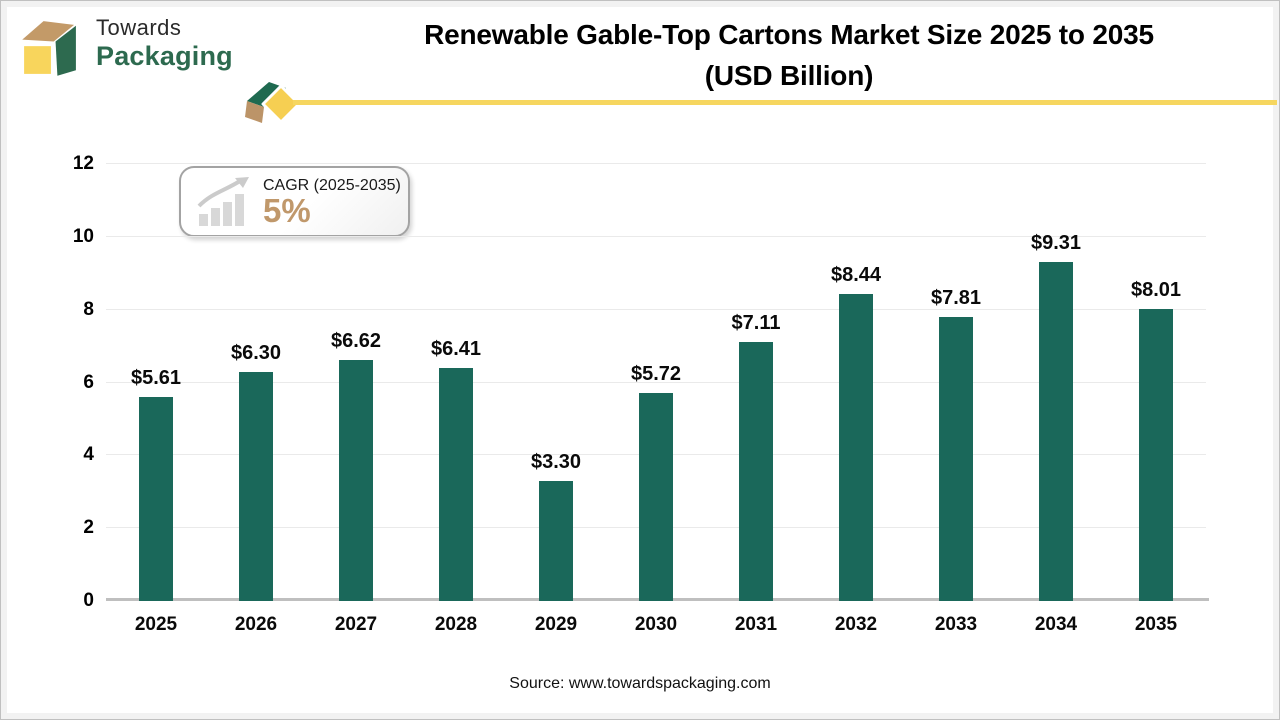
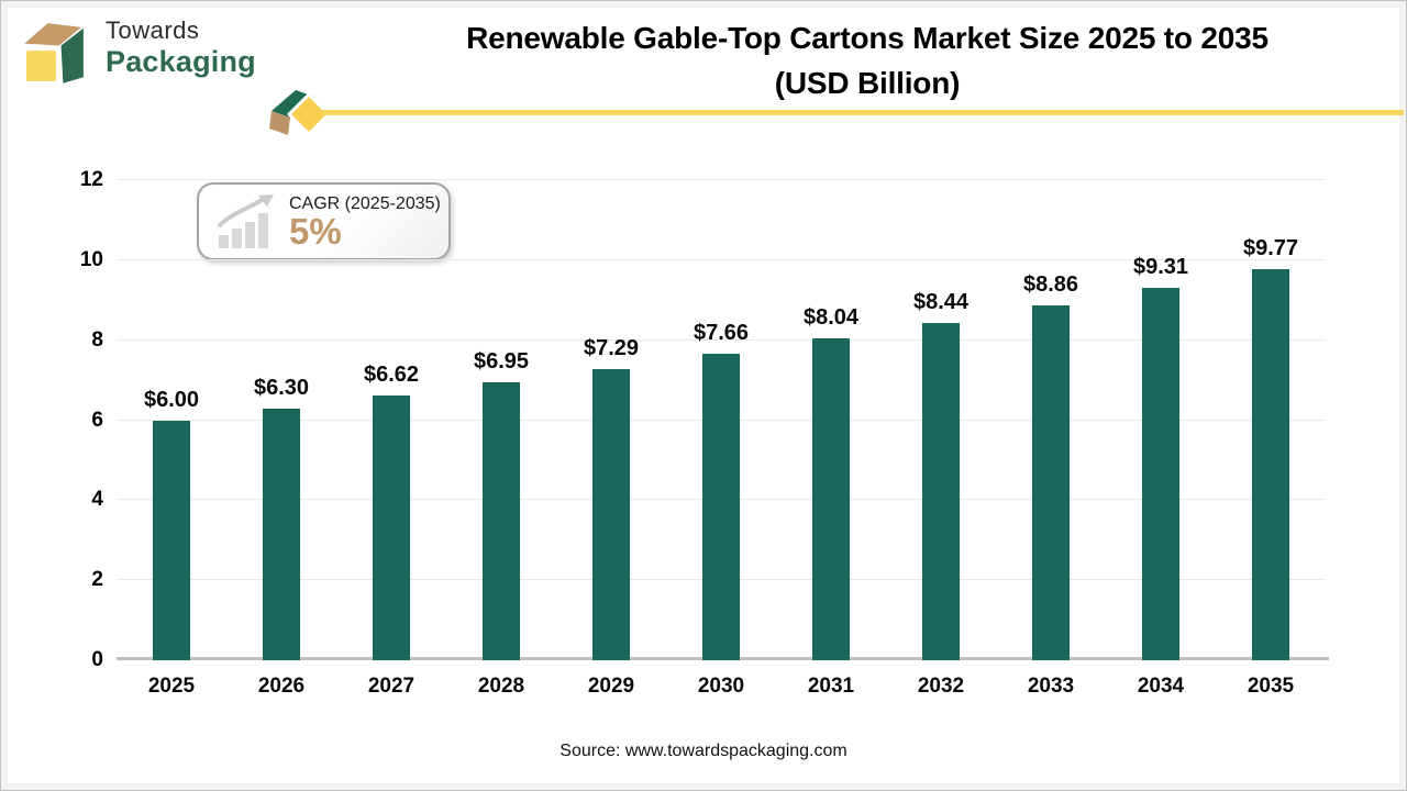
2025: $5.61 -> $6.00
2028: $6.41 -> $6.95
2029: $3.30 -> $7.29
2030: $5.72 -> $7.66
2031: $7.11 -> $8.04
2033: $7.81 -> $8.86
2035: $8.01 -> $9.77
